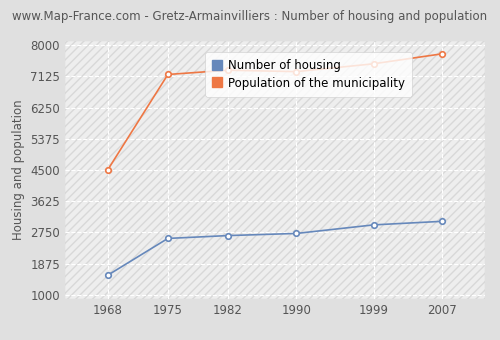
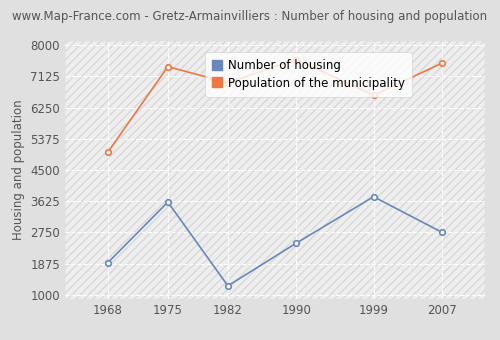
Number of housing/1968: 1550 -> 1900
Population of the municipality/1968: 4510 -> 5000
Number of housing/1975: 2580 -> 3600
Population of the municipality/1975: 7180 -> 7400
Number of housing/1982: 2660 -> 1250
Population of the municipality/1982: 7300 -> 6950
Number of housing/1990: 2720 -> 2450
Population of the municipality/1990: 7260 -> 7600
Number of housing/1999: 2960 -> 3750
Population of the municipality/1999: 7480 -> 6600
Number of housing/2007: 3060 -> 2750
Population of the municipality/2007: 7760 -> 7500
